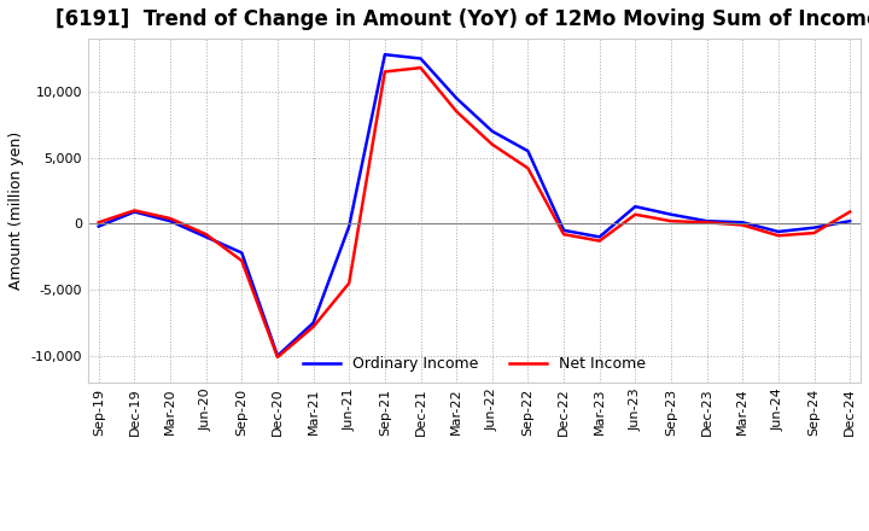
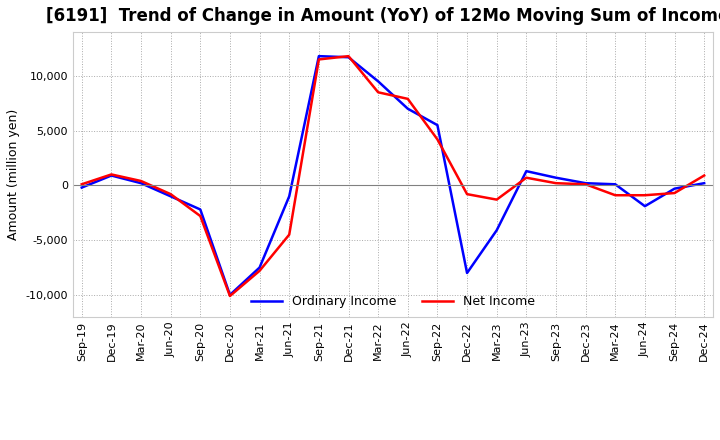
Ordinary Income/Jun-21: -200 -> -1,000
Ordinary Income/Sep-21: 12,800 -> 11,800
Ordinary Income/Dec-21: 12,500 -> 11,700
Net Income/Jun-22: 6,000 -> 7,900
Ordinary Income/Dec-22: -500 -> -8,000
Ordinary Income/Mar-23: -1,000 -> -4,100
Net Income/Mar-24: -100 -> -900
Ordinary Income/Jun-24: -600 -> -1,900
